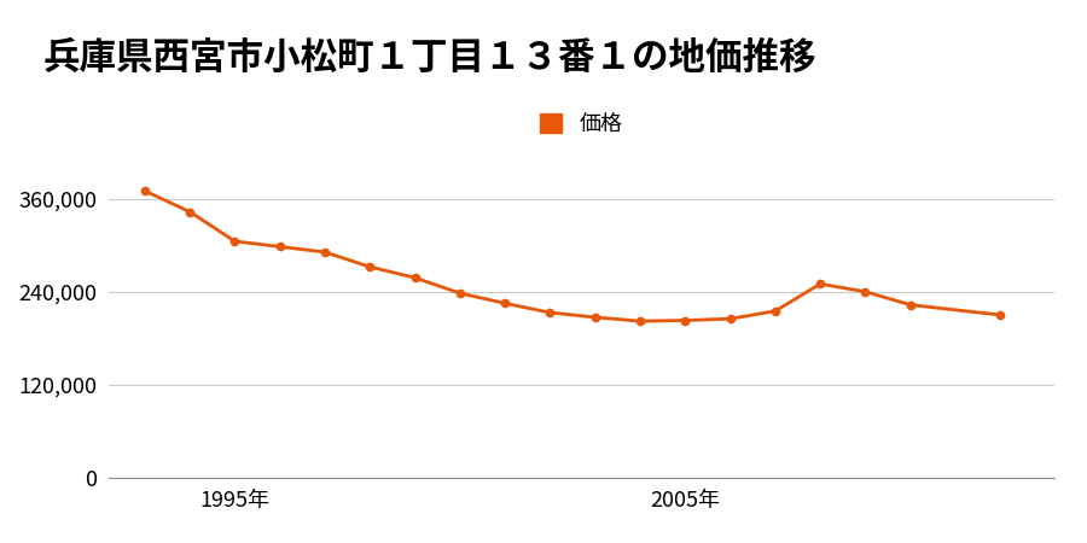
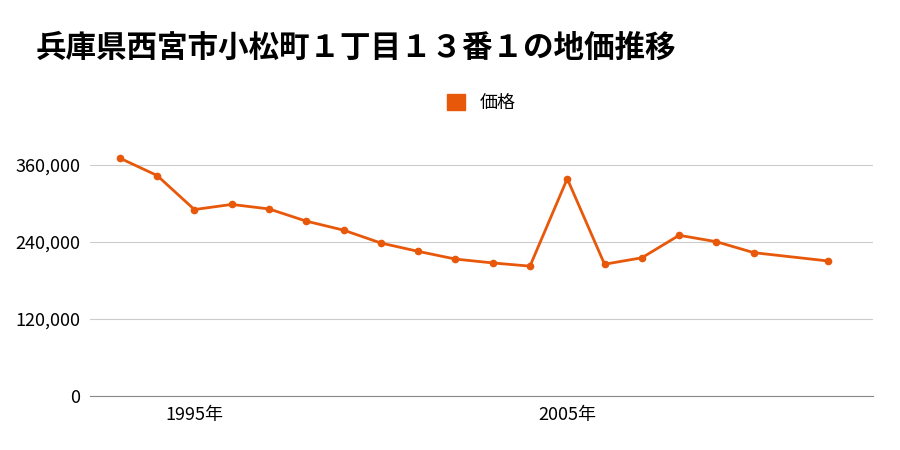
1995年: 305,000 -> 290,000
2005年: 203,000 -> 338,000
